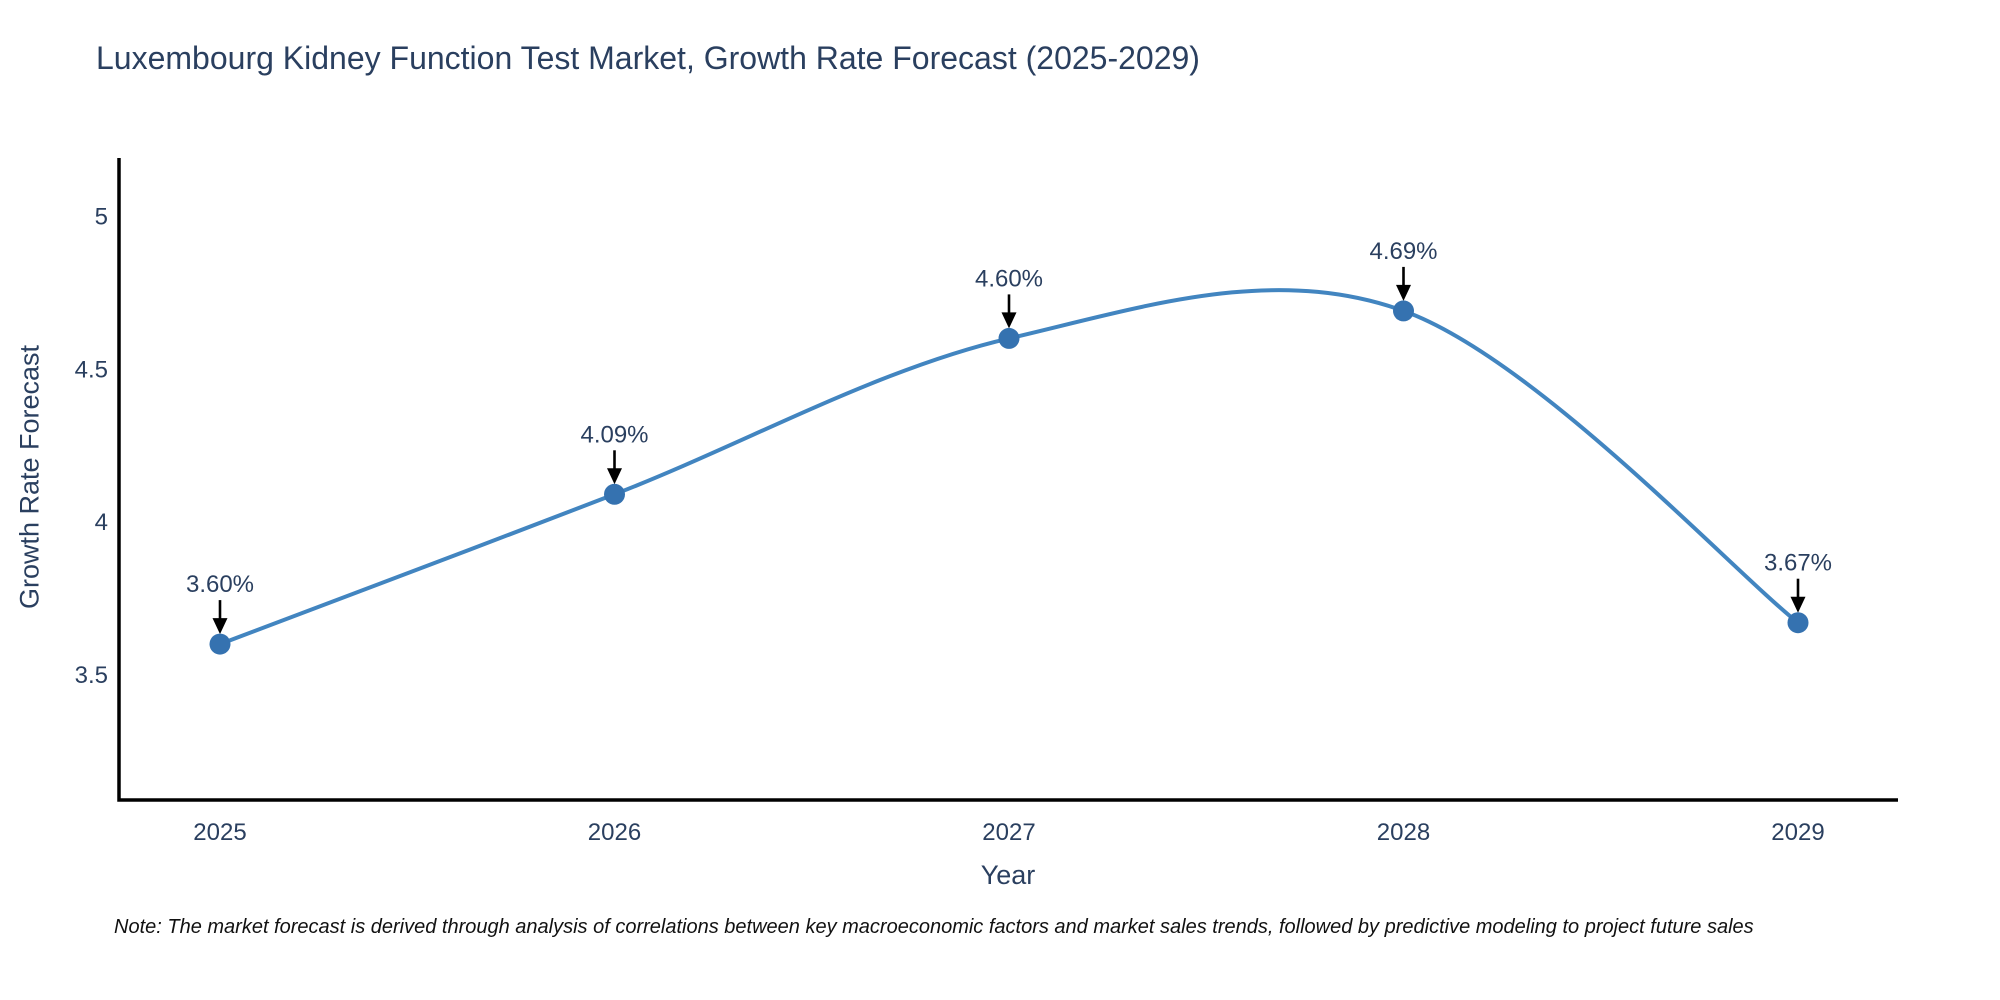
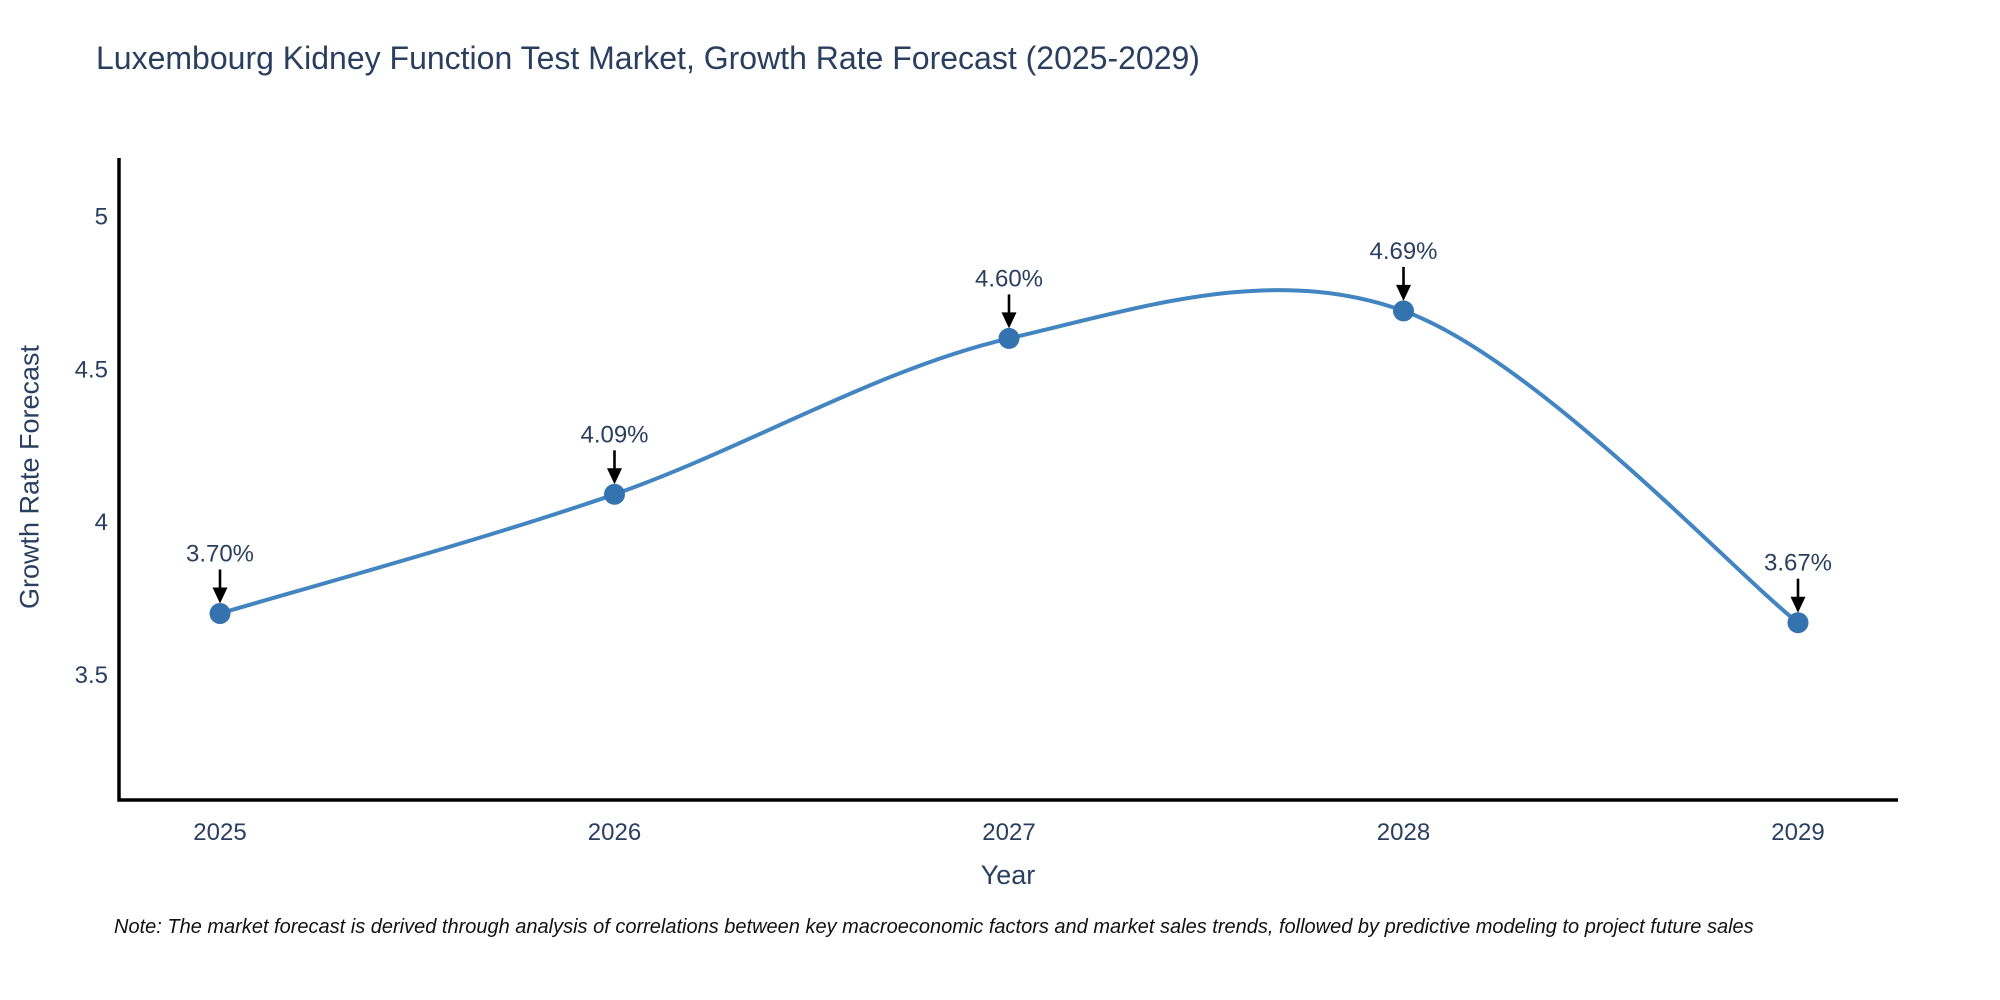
2025: 3.60% -> 3.70%
